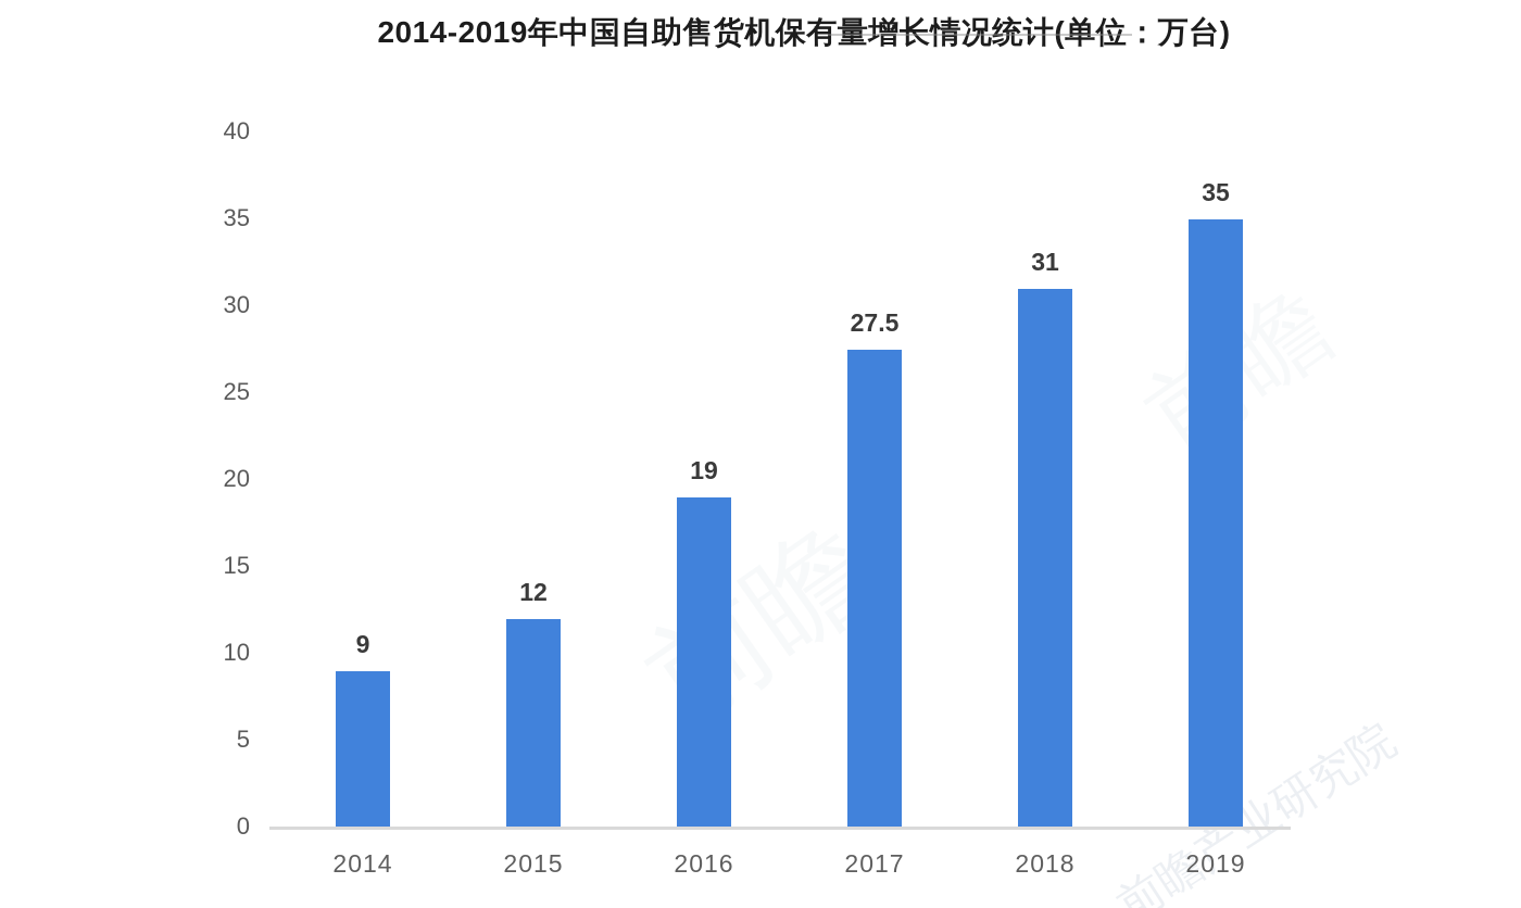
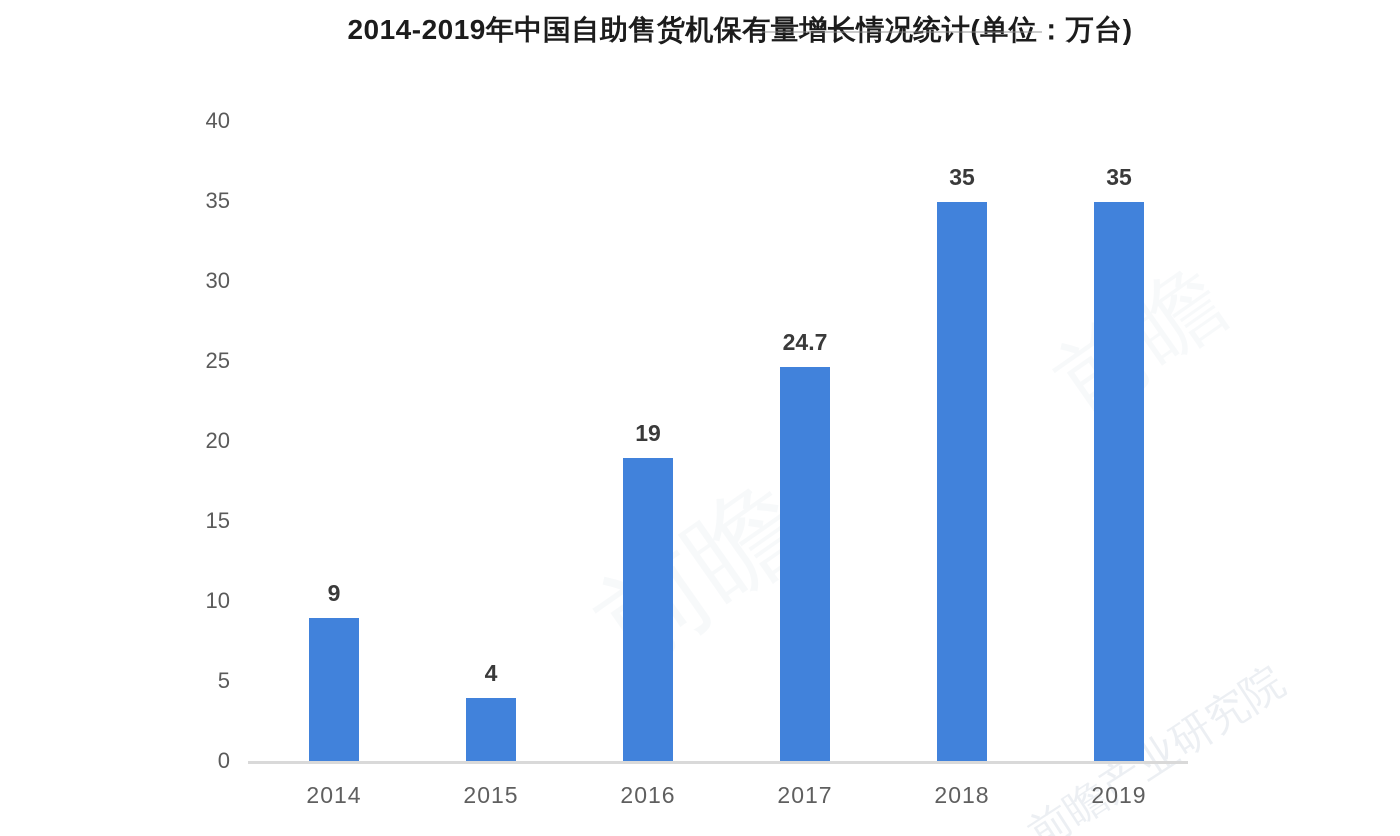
2015: 12 -> 4
2017: 27.5 -> 24.7
2018: 31 -> 35
